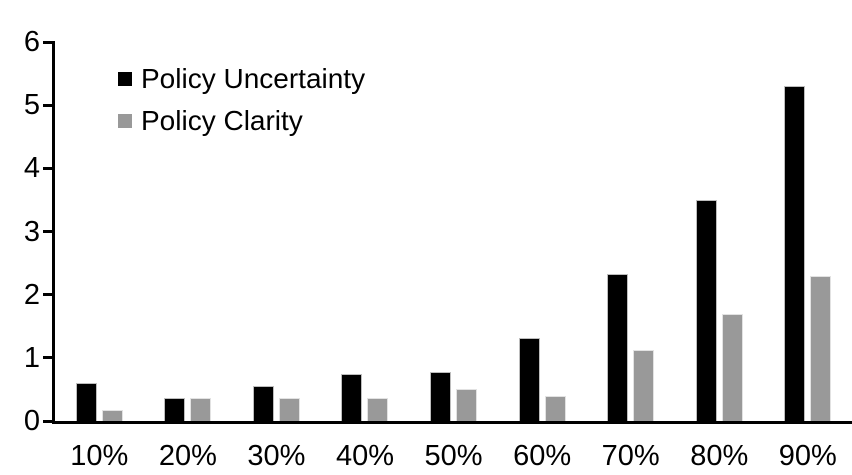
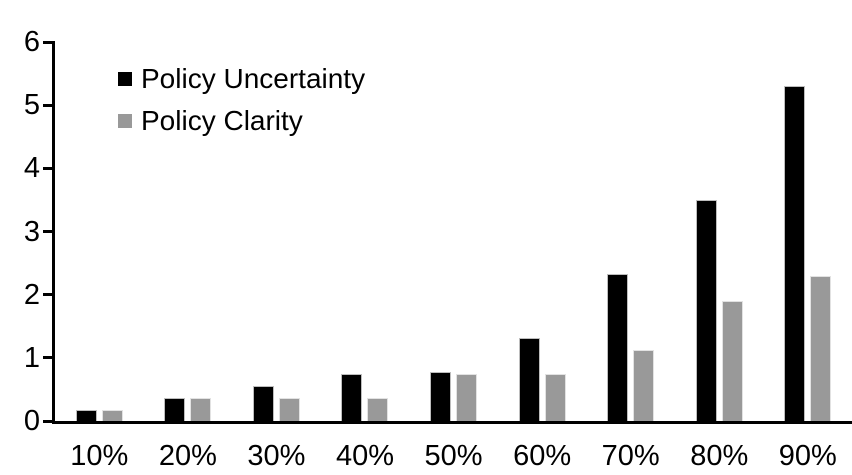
Policy Uncertainty/10%: 0.6 -> 0.2
Policy Clarity/50%: 0.5 -> 0.8
Policy Clarity/60%: 0.4 -> 0.8
Policy Clarity/80%: 1.7 -> 1.9
